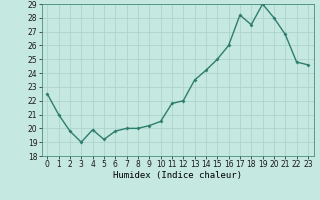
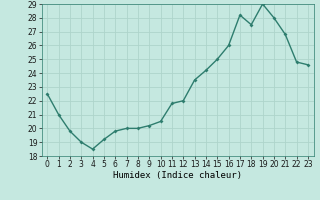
4: 19.9 -> 18.5
